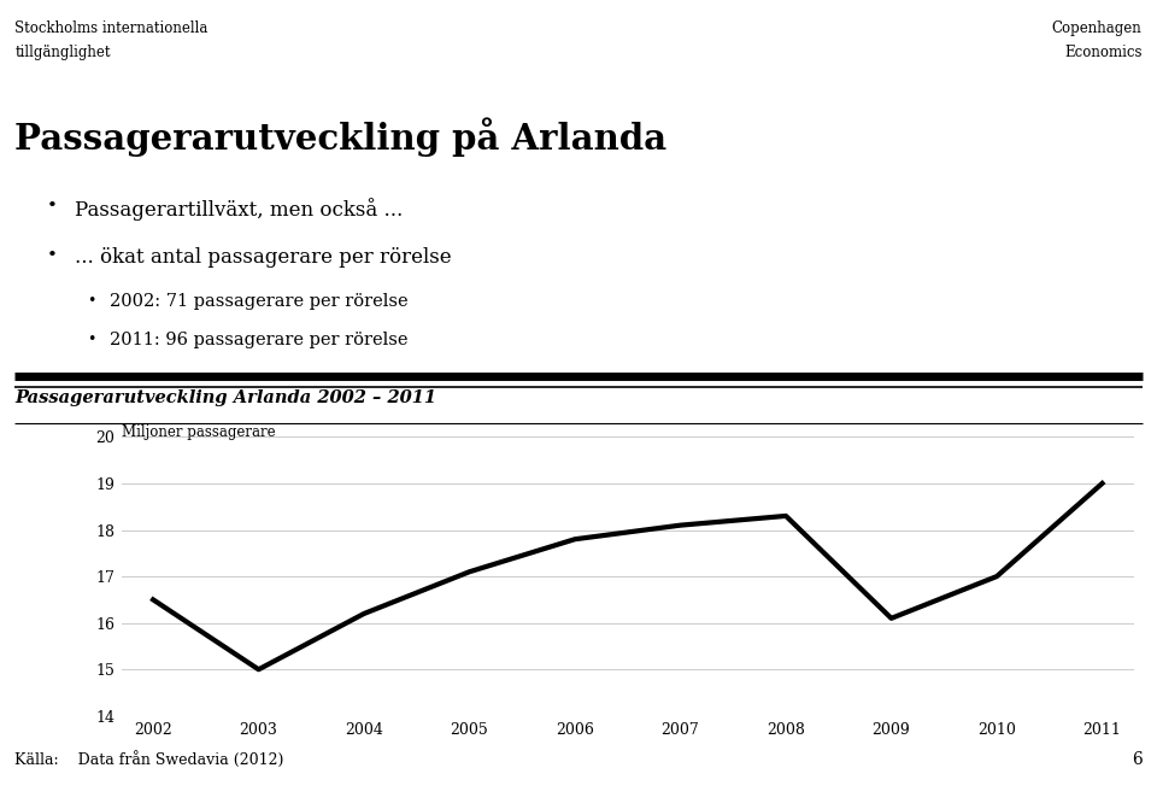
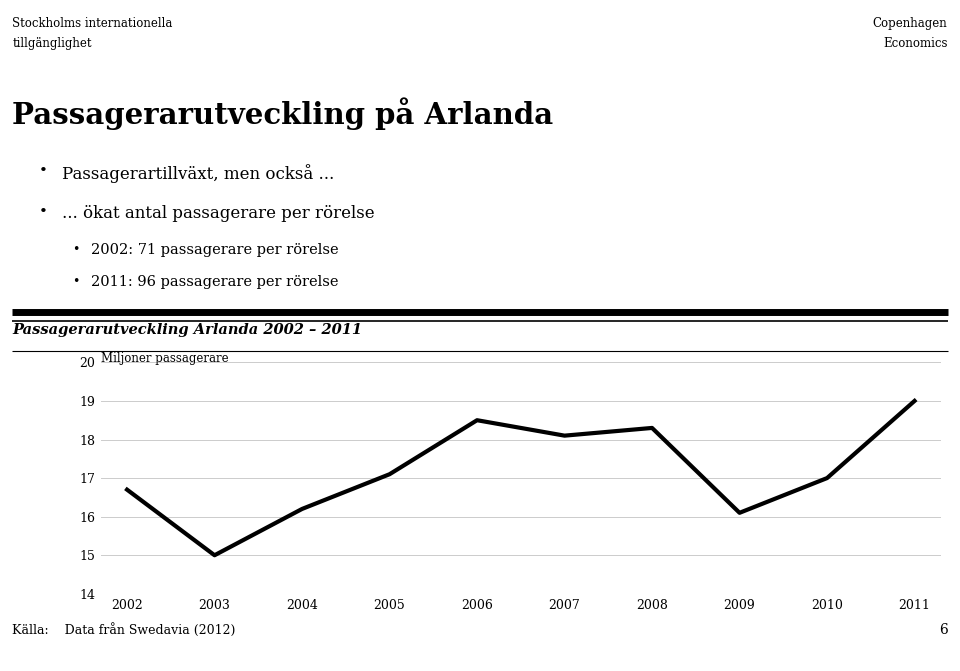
2002: 16.5 -> 16.7
2006: 17.8 -> 18.5
